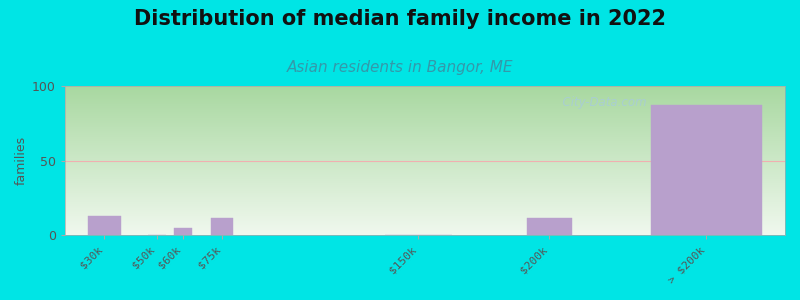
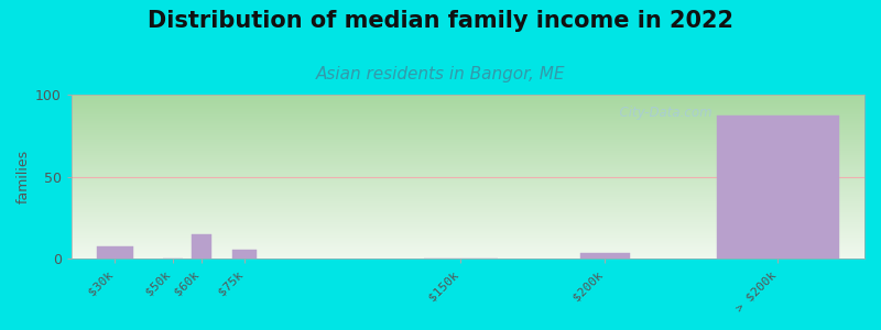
$30k: 13 -> 8
$60k: 5 -> 15
$75k: 12 -> 6
$200k: 12 -> 4
